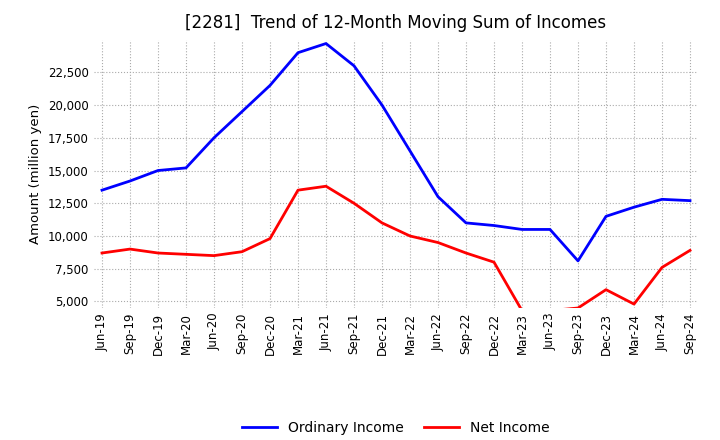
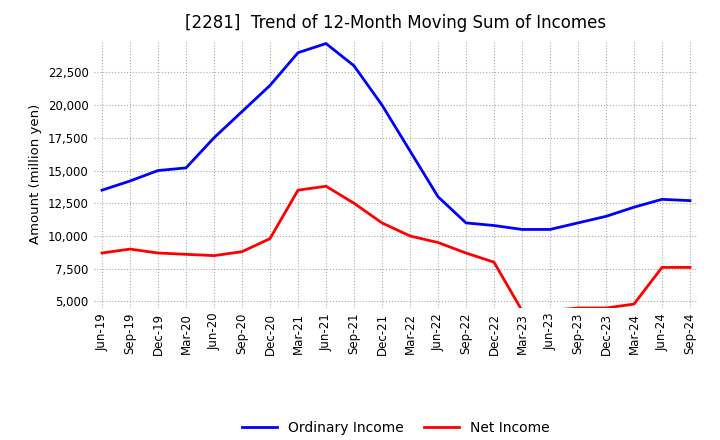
Ordinary Income/Sep-23: 8,100 -> 11,000
Net Income/Dec-23: 5,900 -> 4,500
Net Income/Sep-24: 8,900 -> 7,600
